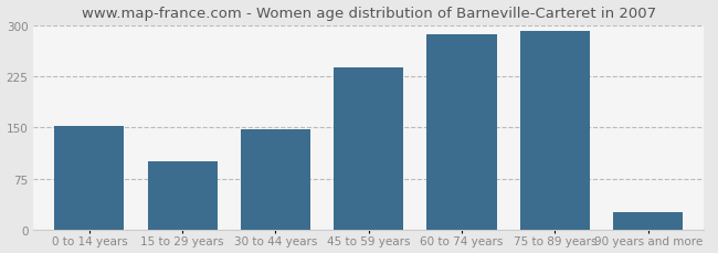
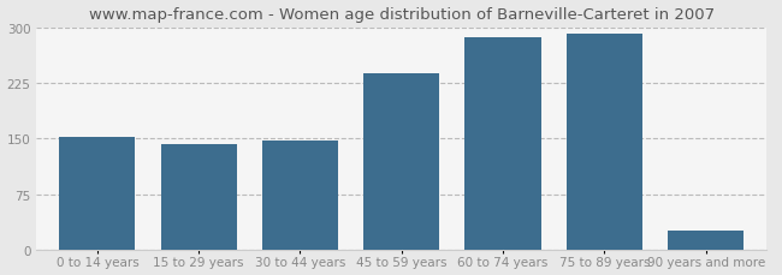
15 to 29 years: 100 -> 143
